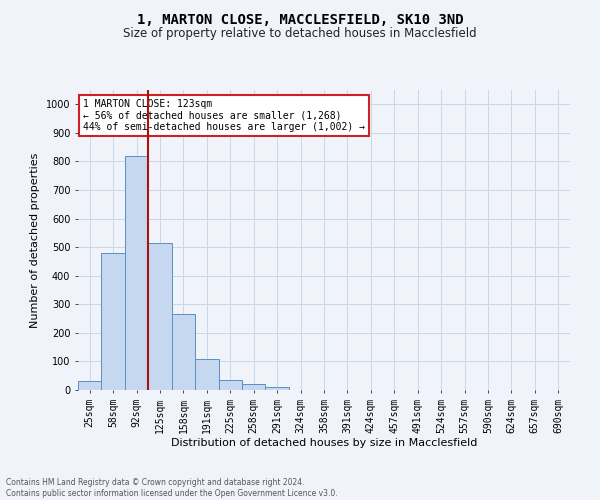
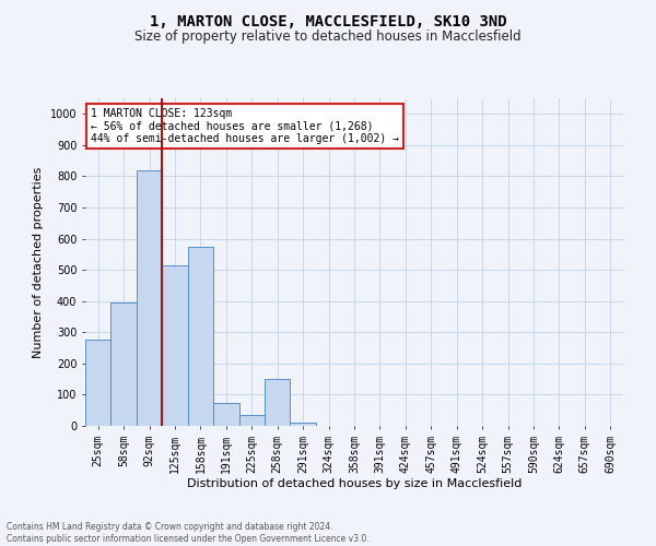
25sqm: 30 -> 275
58sqm: 480 -> 395
158sqm: 265 -> 575
191sqm: 110 -> 75
258sqm: 20 -> 150
